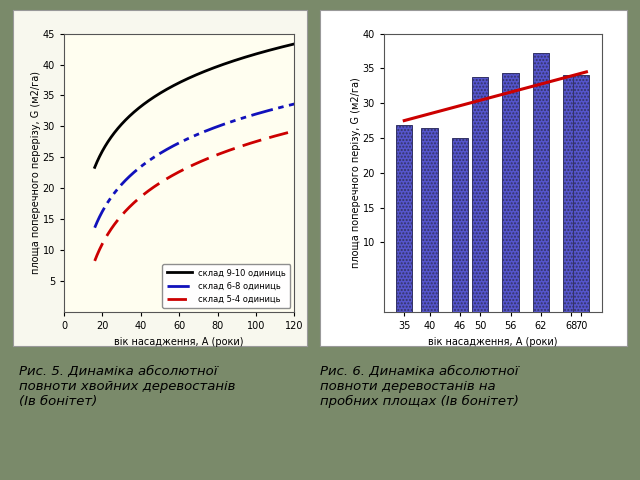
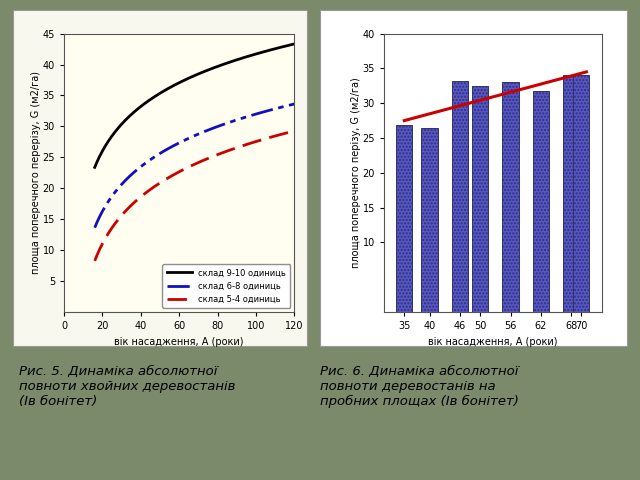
46: 25.0 -> 33.2
50: 33.8 -> 32.5
56: 34.4 -> 33.0
62: 37.2 -> 31.8
